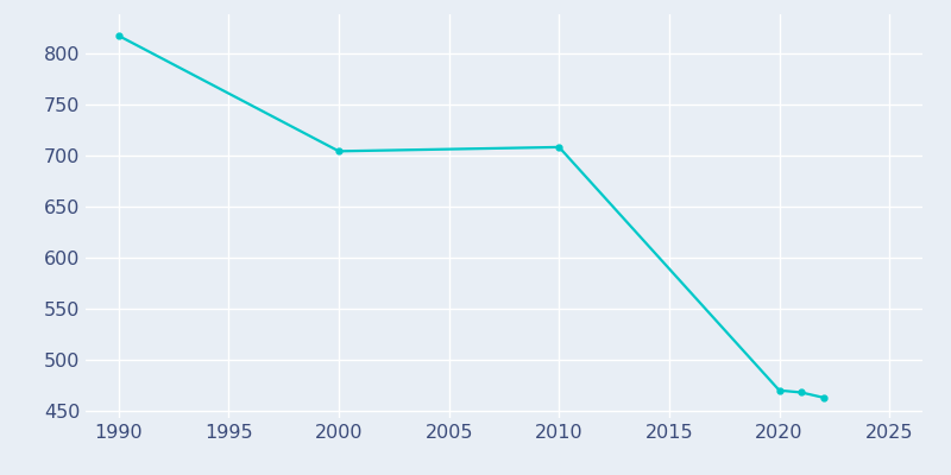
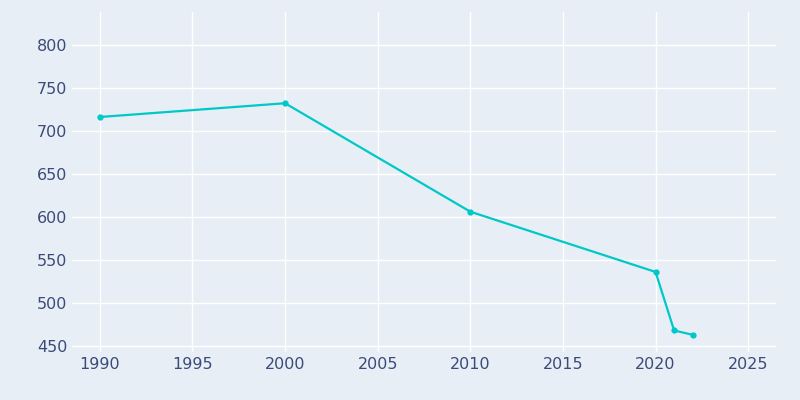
1990: 817 -> 716
2000: 704 -> 732
2010: 708 -> 606
2020: 470 -> 536
